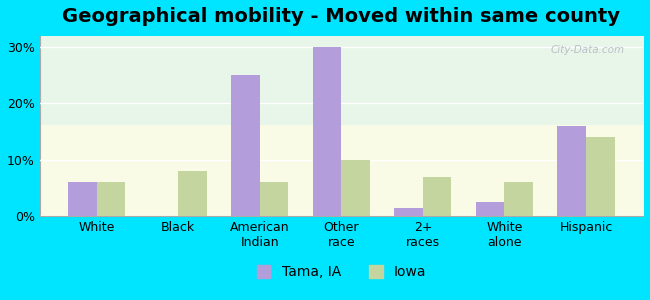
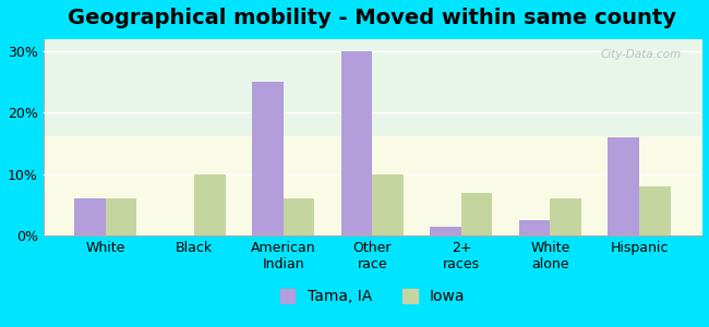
Iowa/Black: 8% -> 10%
Iowa/Hispanic: 14% -> 8%
